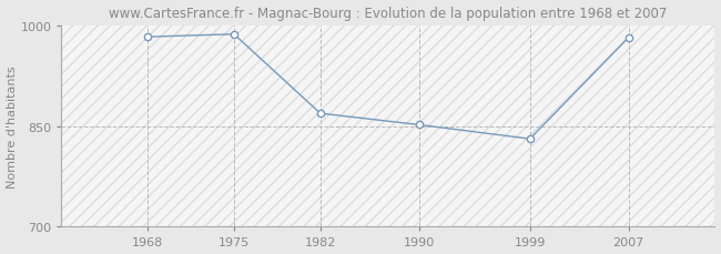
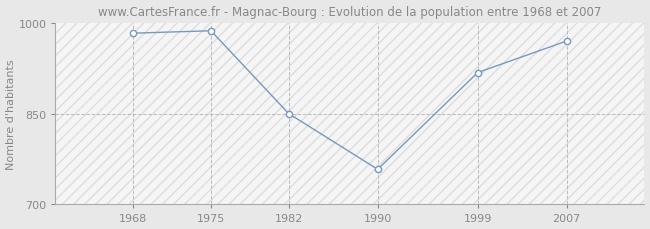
1982: 869 -> 850
1990: 852 -> 758
1999: 831 -> 918
2007: 982 -> 970
